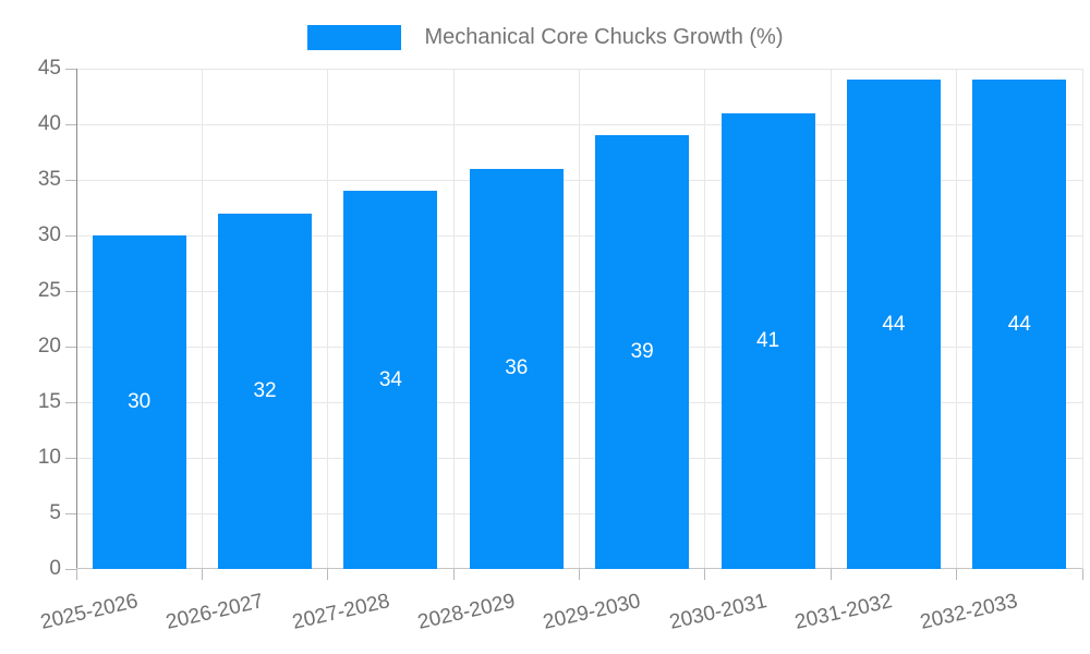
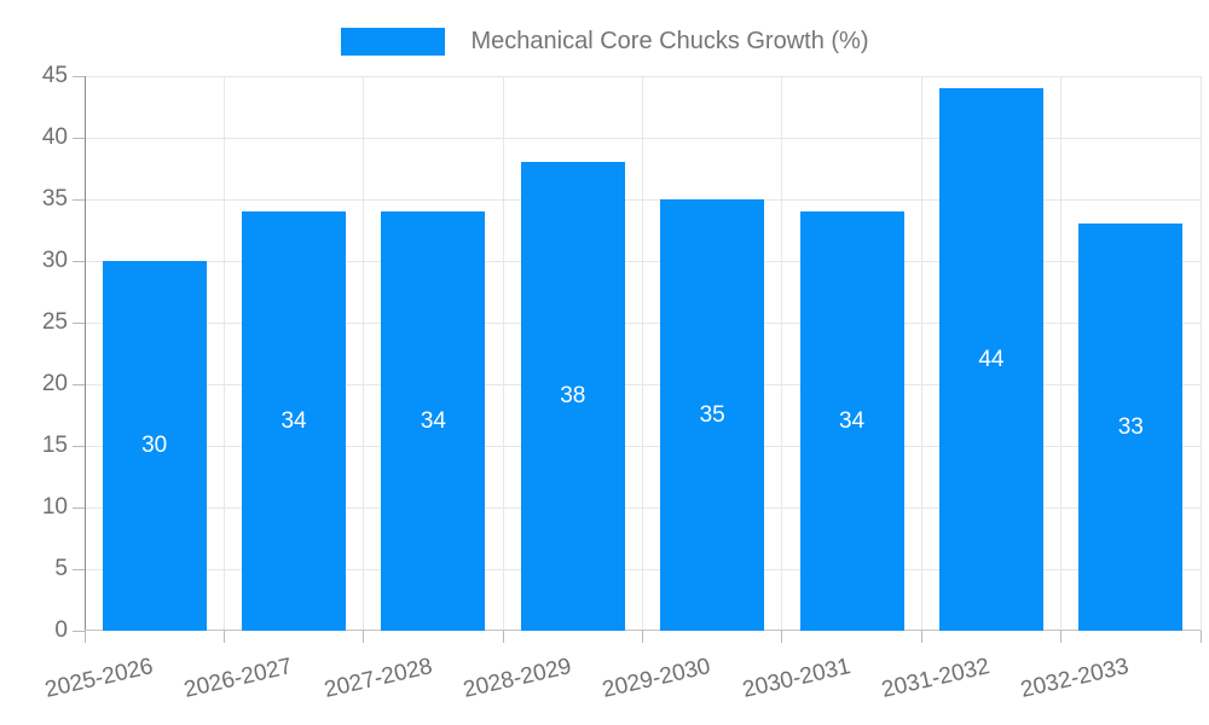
2026-2027: 32 -> 34
2028-2029: 36 -> 38
2029-2030: 39 -> 35
2030-2031: 41 -> 34
2032-2033: 44 -> 33
